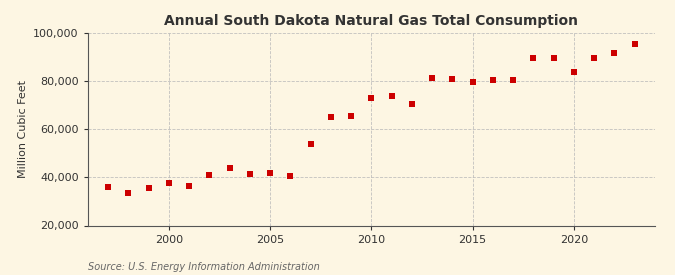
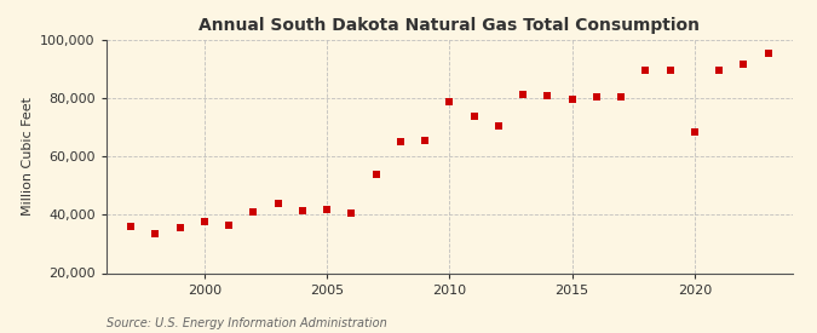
2010: 73,000 -> 79,000
2020: 84,000 -> 68,500
